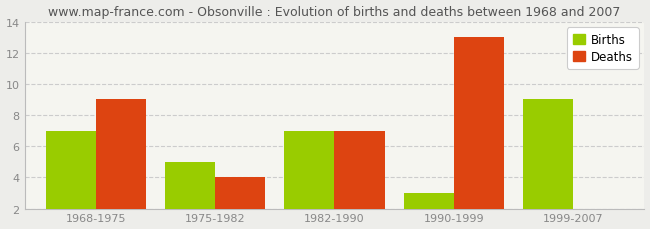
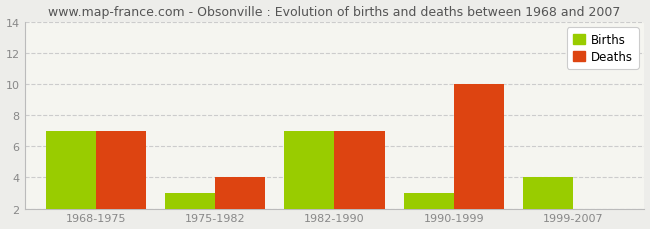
Deaths/1968-1975: 9 -> 7
Births/1975-1982: 5 -> 3
Deaths/1990-1999: 13 -> 10
Births/1999-2007: 9 -> 4
